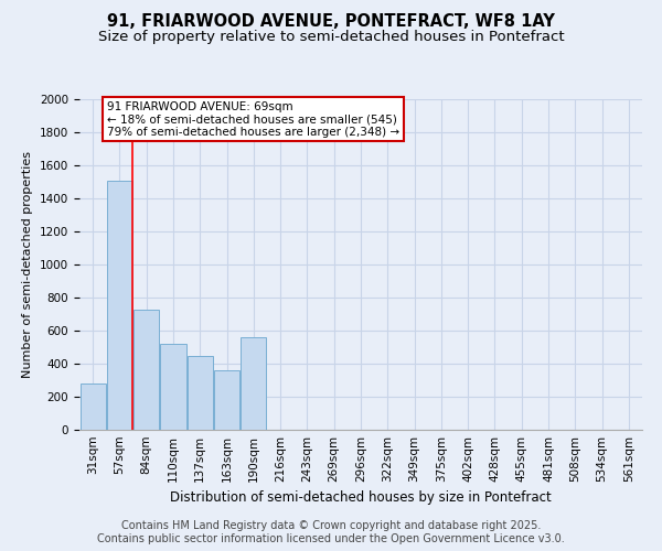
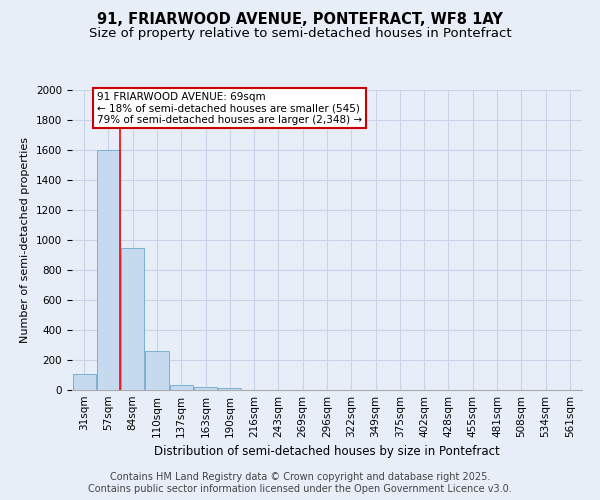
31sqm: 280 -> 110
57sqm: 1510 -> 1600
84sqm: 730 -> 950
110sqm: 520 -> 260
137sqm: 450 -> 40
163sqm: 360 -> 20
190sqm: 560 -> 20
